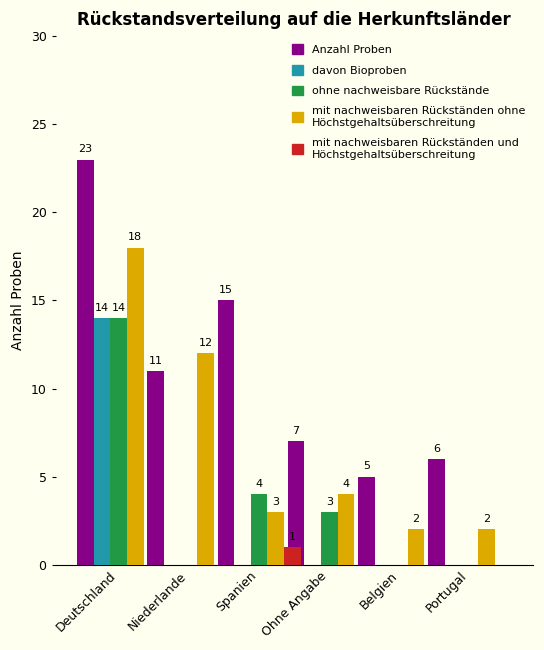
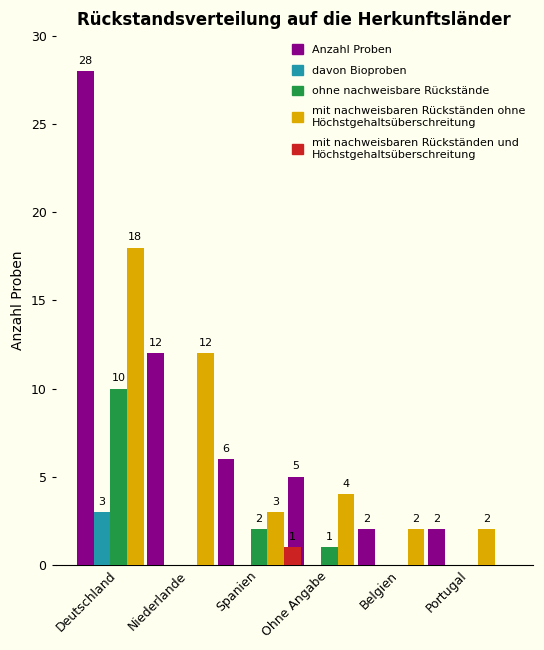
Anzahl Proben/Deutschland: 23 -> 28
davon Bioproben/Deutschland: 14 -> 3
ohne nachweisbare Rückstände/Deutschland: 14 -> 10
Anzahl Proben/Niederlande: 11 -> 12
Anzahl Proben/Spanien: 15 -> 6
ohne nachweisbare Rückstände/Spanien: 4 -> 2
Anzahl Proben/Ohne Angabe: 7 -> 5
ohne nachweisbare Rückstände/Ohne Angabe: 3 -> 1
Anzahl Proben/Belgien: 5 -> 2
Anzahl Proben/Portugal: 6 -> 2
